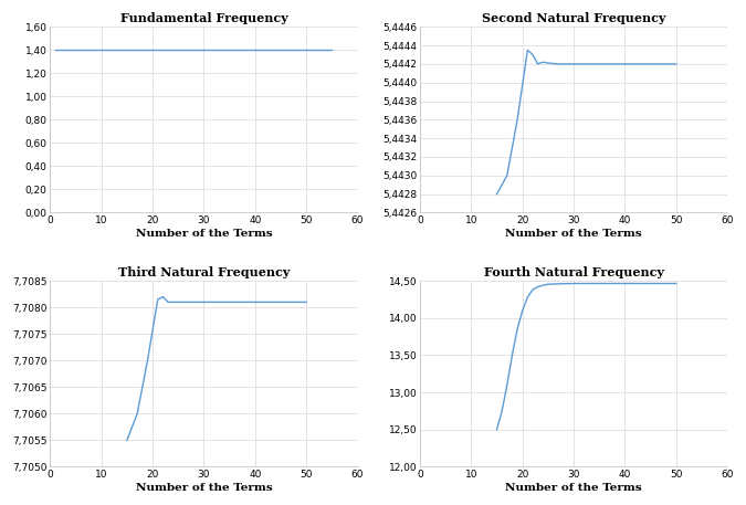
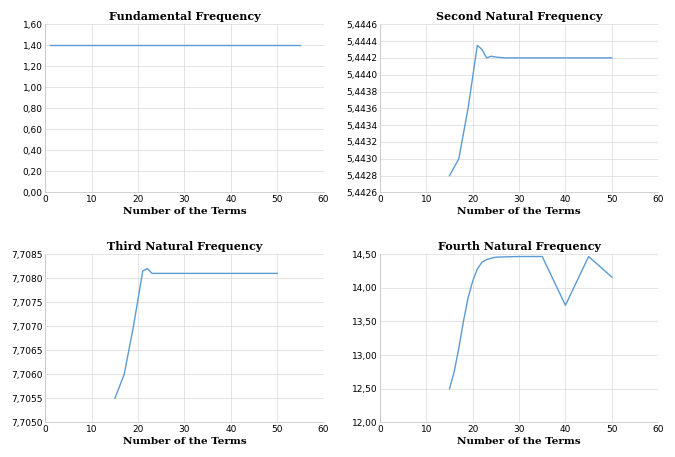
Fourth Natural Frequency/40: 14,46 -> 13,74
Fourth Natural Frequency/50: 14,46 -> 14,16
